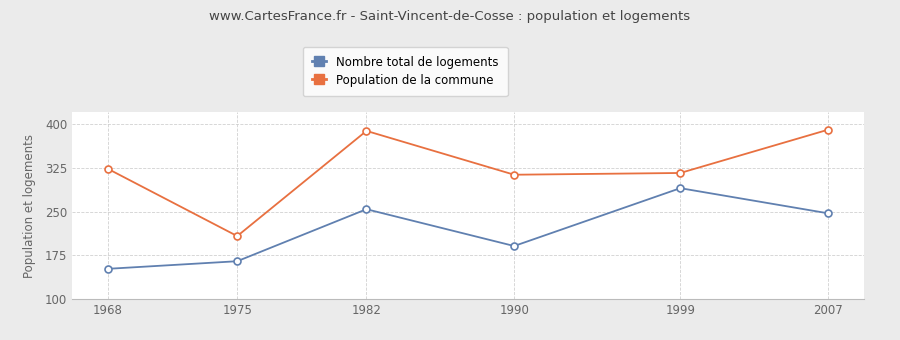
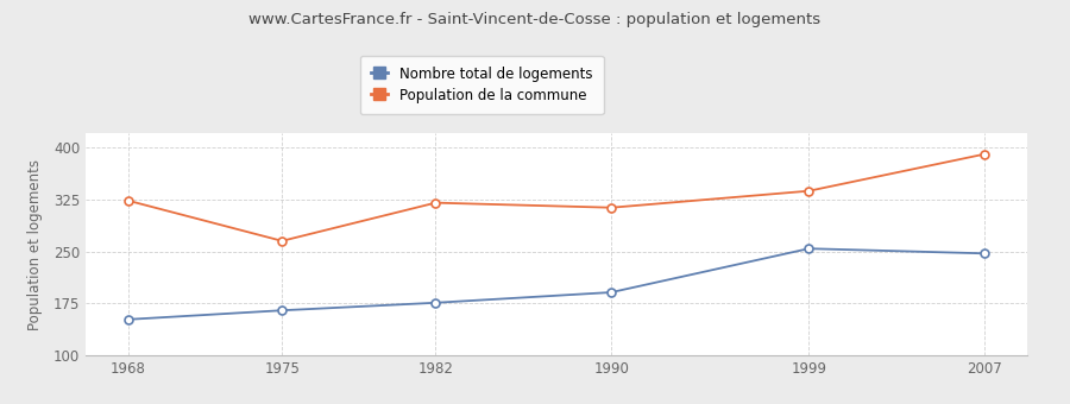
Population de la commune/1975: 208 -> 265
Nombre total de logements/1982: 254 -> 176
Population de la commune/1982: 388 -> 320
Nombre total de logements/1999: 290 -> 254
Population de la commune/1999: 316 -> 337
